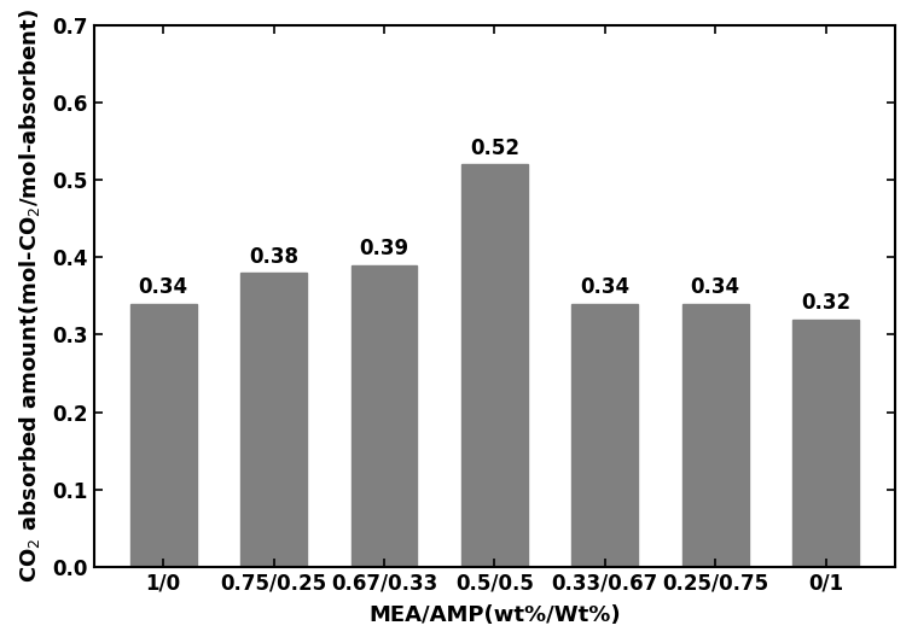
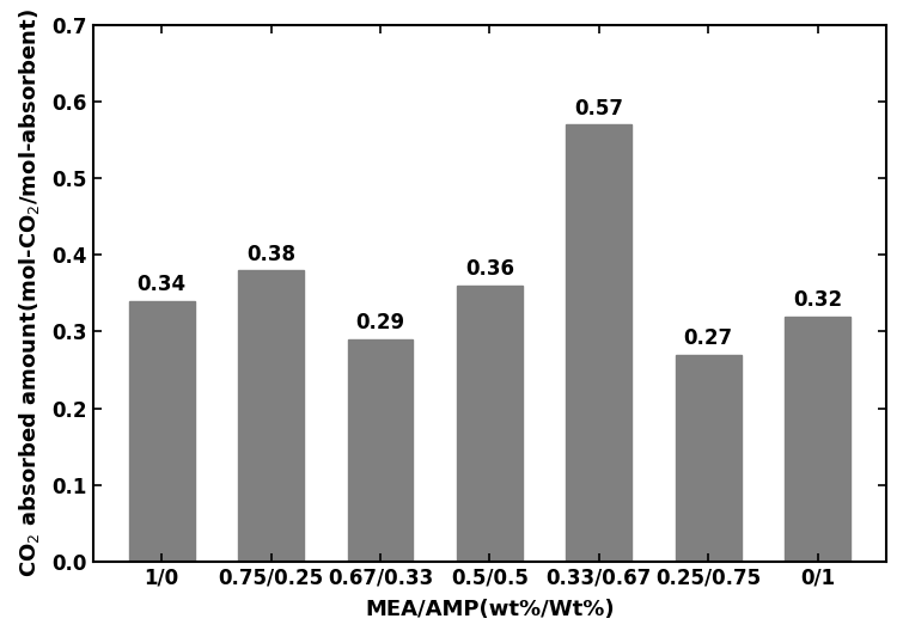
0.67/0.33: 0.39 -> 0.29
0.5/0.5: 0.52 -> 0.36
0.33/0.67: 0.34 -> 0.57
0.25/0.75: 0.34 -> 0.27
